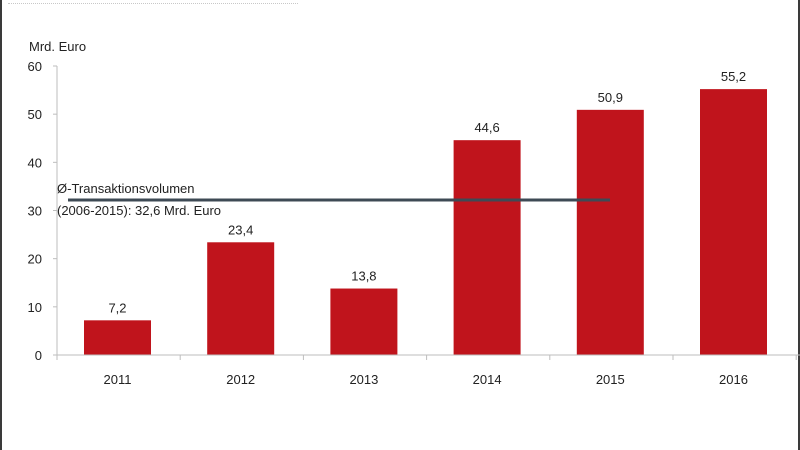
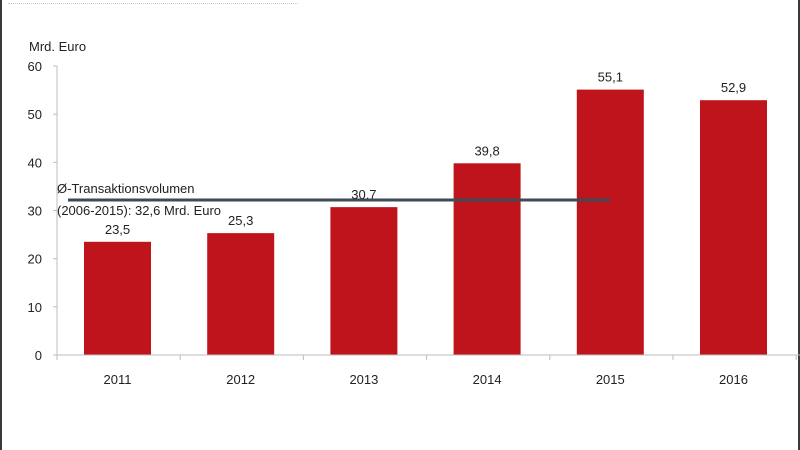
2011: 7,2 -> 23,5
2012: 23,4 -> 25,3
2013: 13,8 -> 30,7
2014: 44,6 -> 39,8
2015: 50,9 -> 55,1
2016: 55,2 -> 52,9
